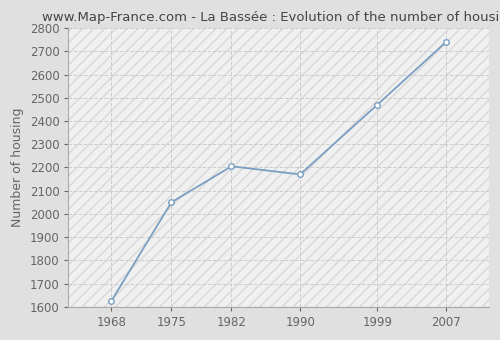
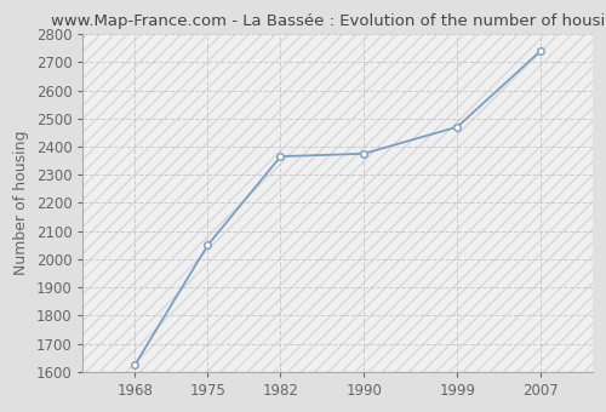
1982: 2205 -> 2365
1990: 2170 -> 2375
